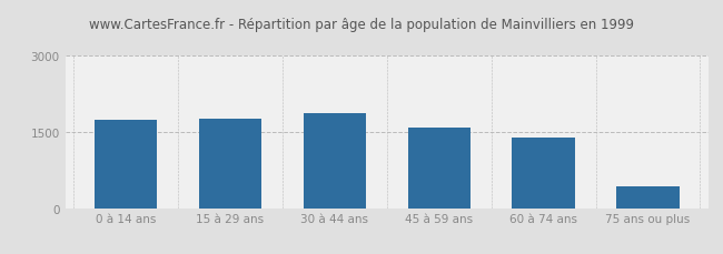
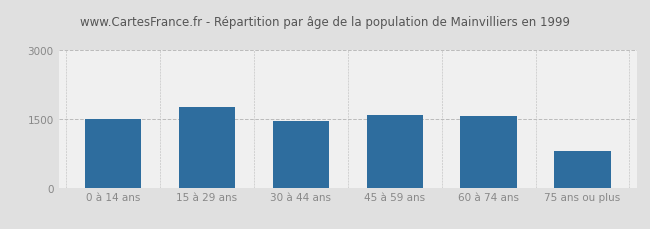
0 à 14 ans: 1720 -> 1500
30 à 44 ans: 1870 -> 1450
60 à 74 ans: 1380 -> 1550
75 ans ou plus: 420 -> 800
